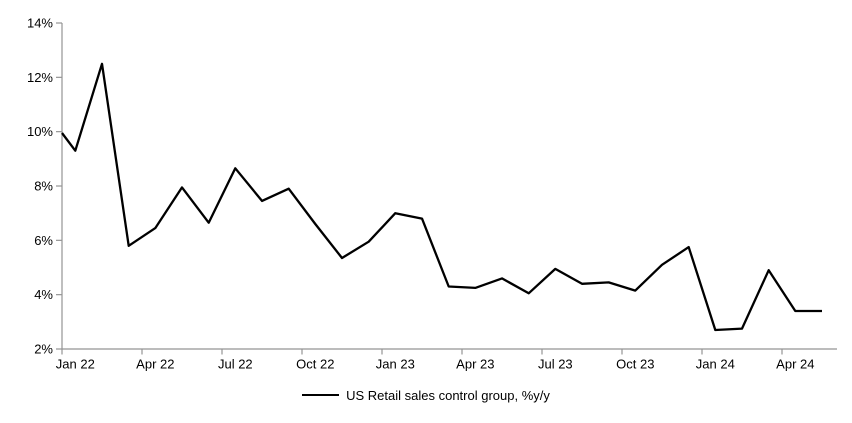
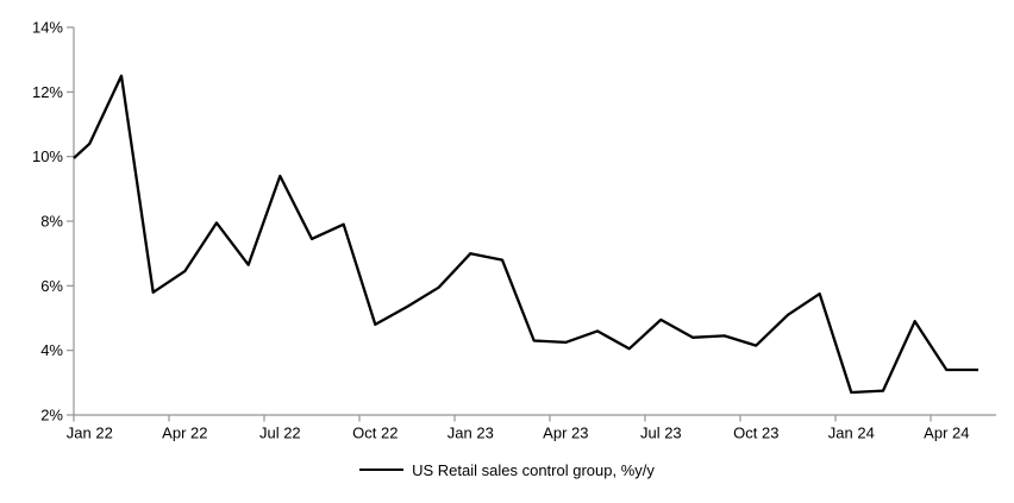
Jan 22: 9.3% -> 10.4%
Jul 22: 8.7% -> 9.4%
Oct 22: 6.6% -> 4.8%
